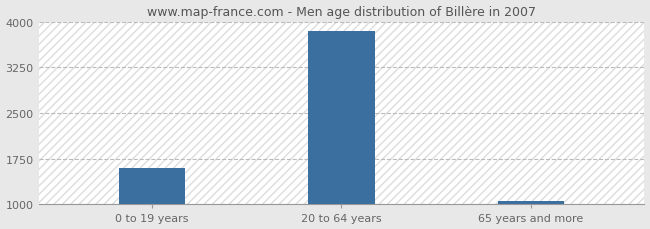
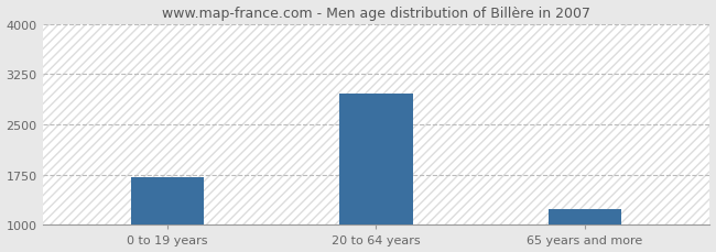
0 to 19 years: 1600 -> 1720
20 to 64 years: 3850 -> 2960
65 years and more: 1050 -> 1240
